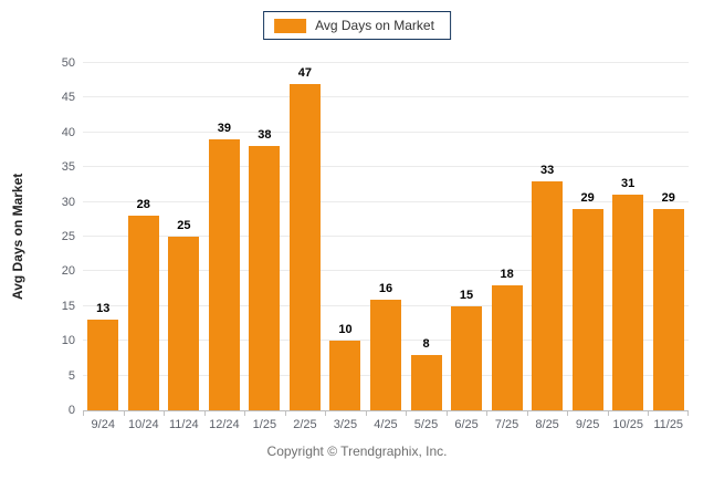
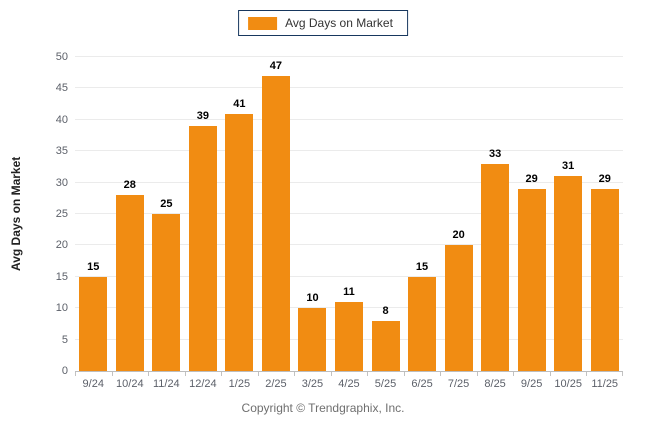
9/24: 13 -> 15
1/25: 38 -> 41
4/25: 16 -> 11
7/25: 18 -> 20
